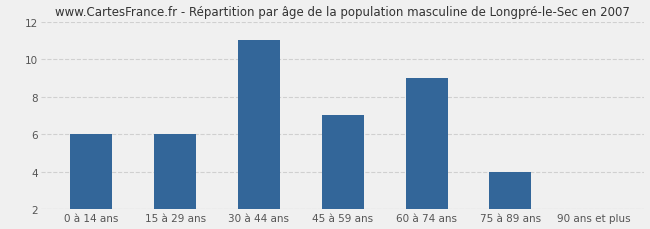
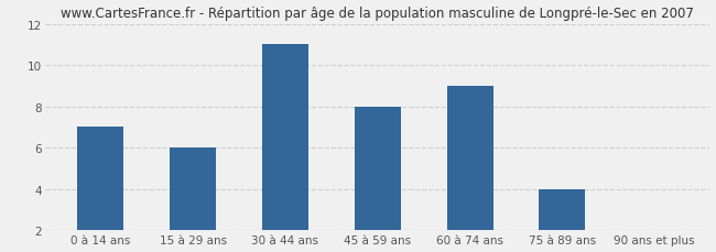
0 à 14 ans: 6 -> 7
45 à 59 ans: 7 -> 8
